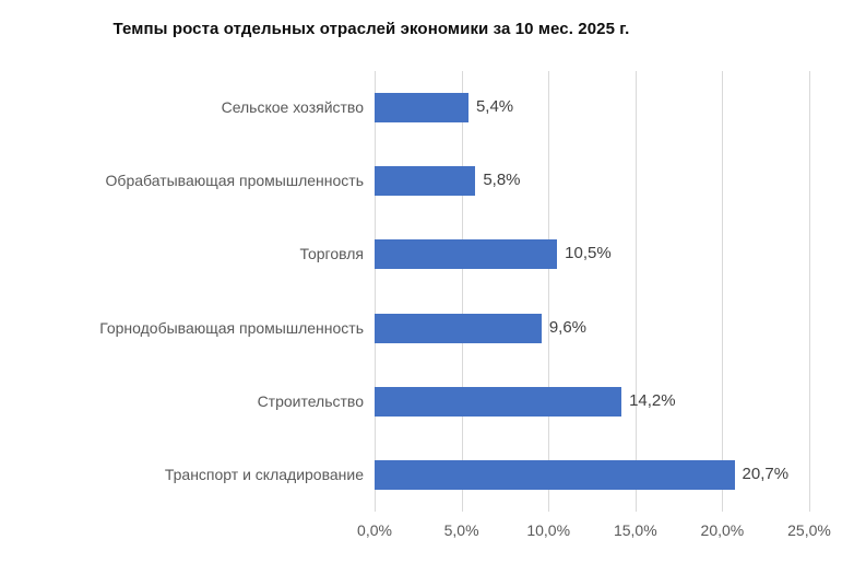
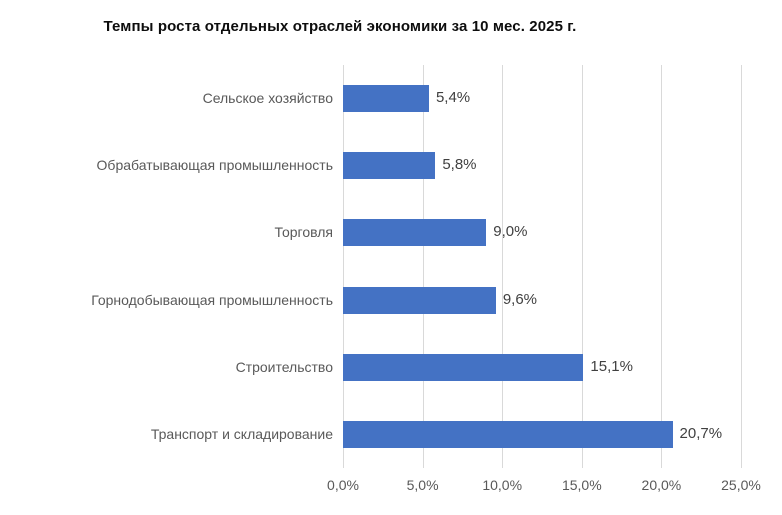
Торговля: 10,5% -> 9,0%
Строительство: 14,2% -> 15,1%
